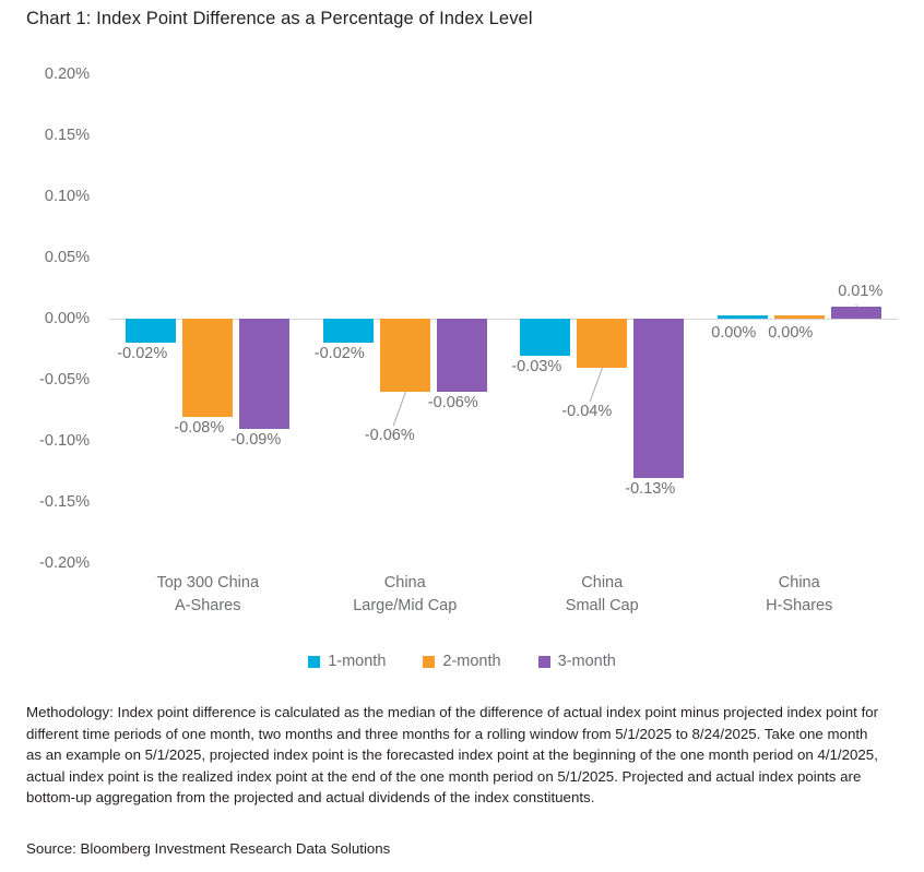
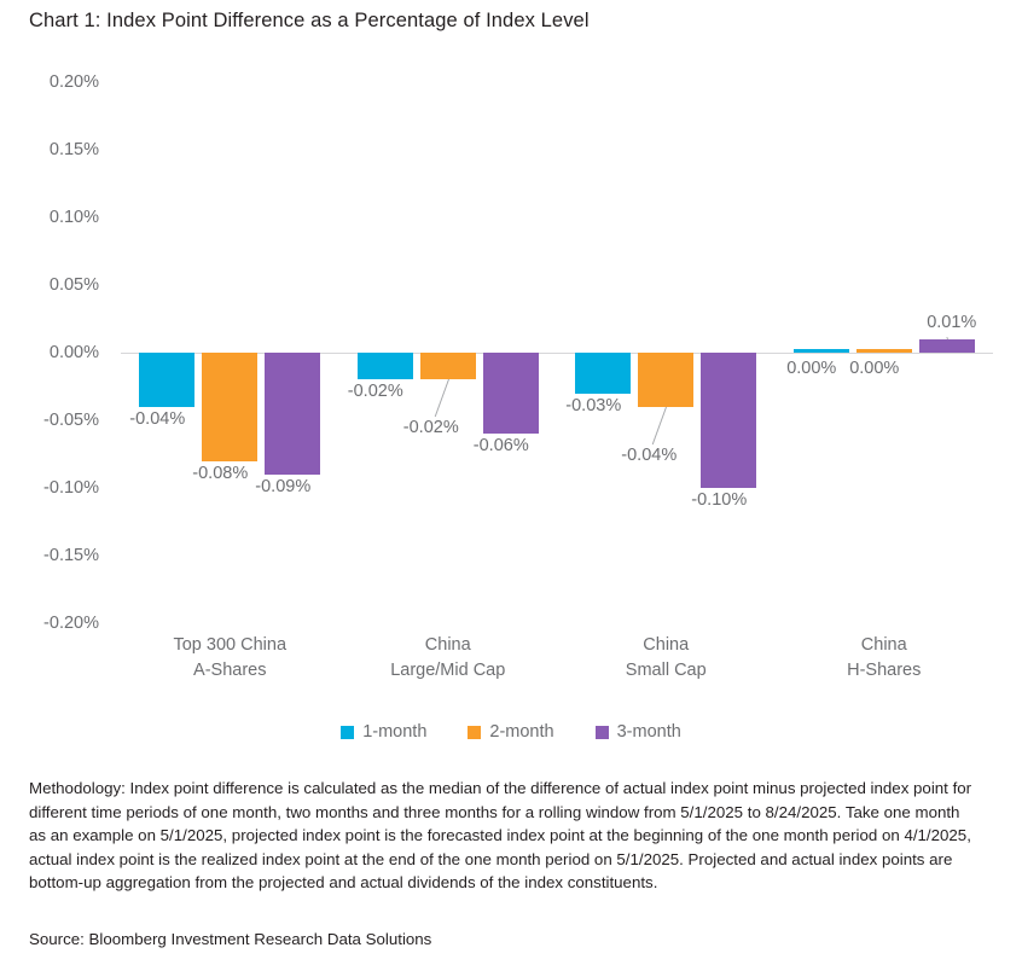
1-month/Top 300 China A-Shares: -0.02% -> -0.04%
2-month/China Large/Mid Cap: -0.06% -> -0.02%
3-month/China Small Cap: -0.13% -> -0.10%
